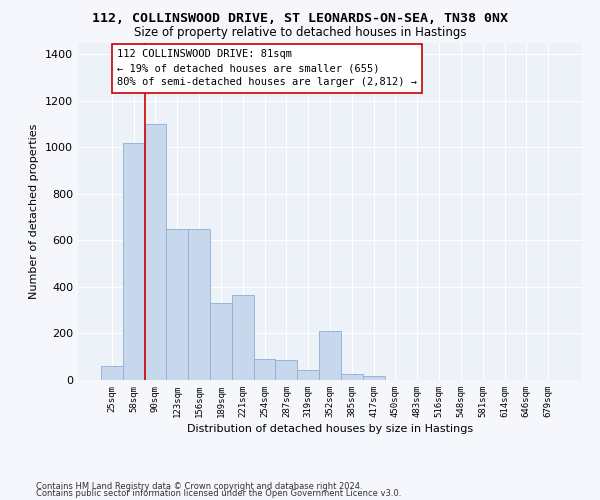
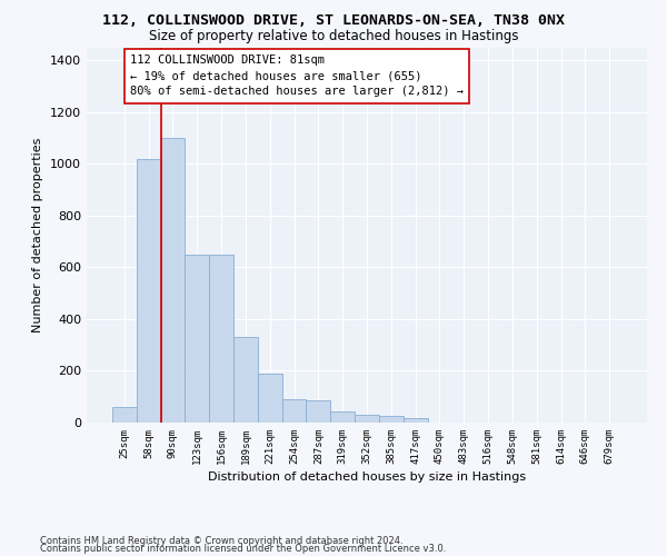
221sqm: 365 -> 190
352sqm: 210 -> 30
